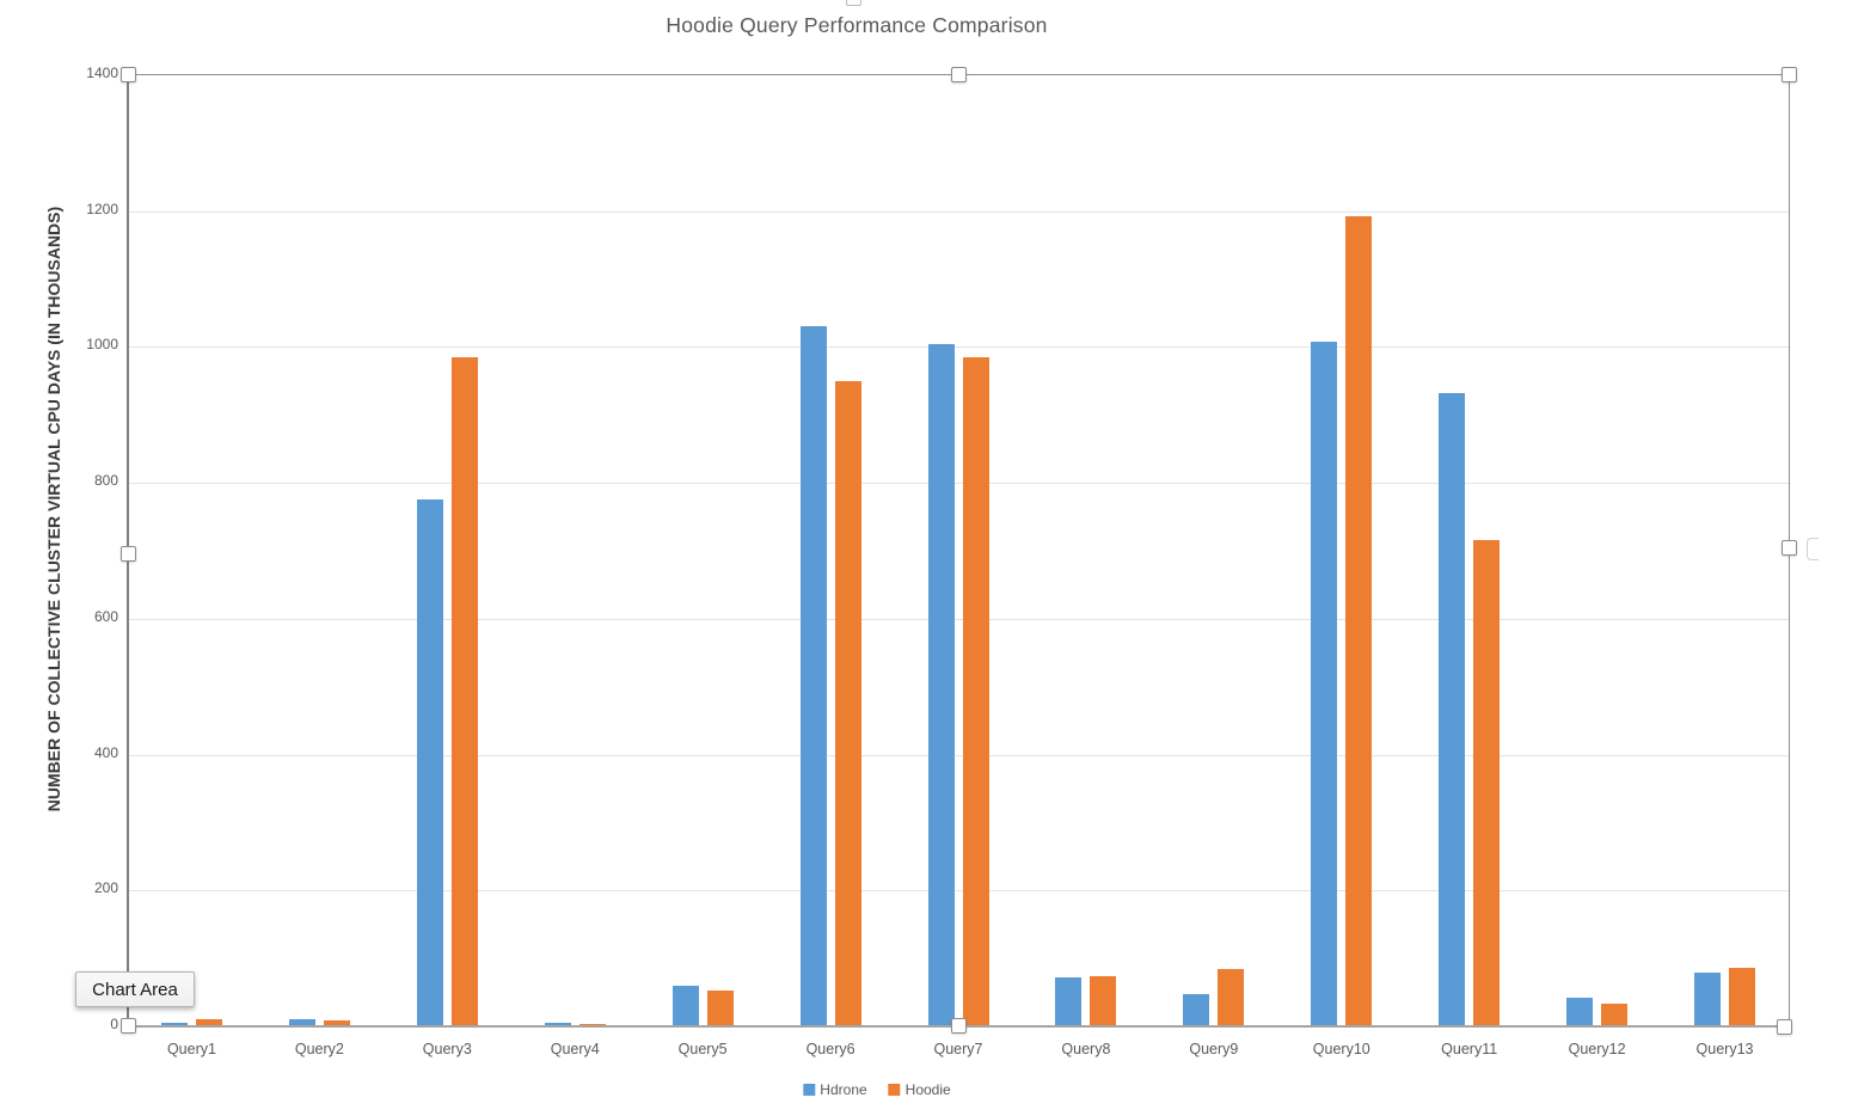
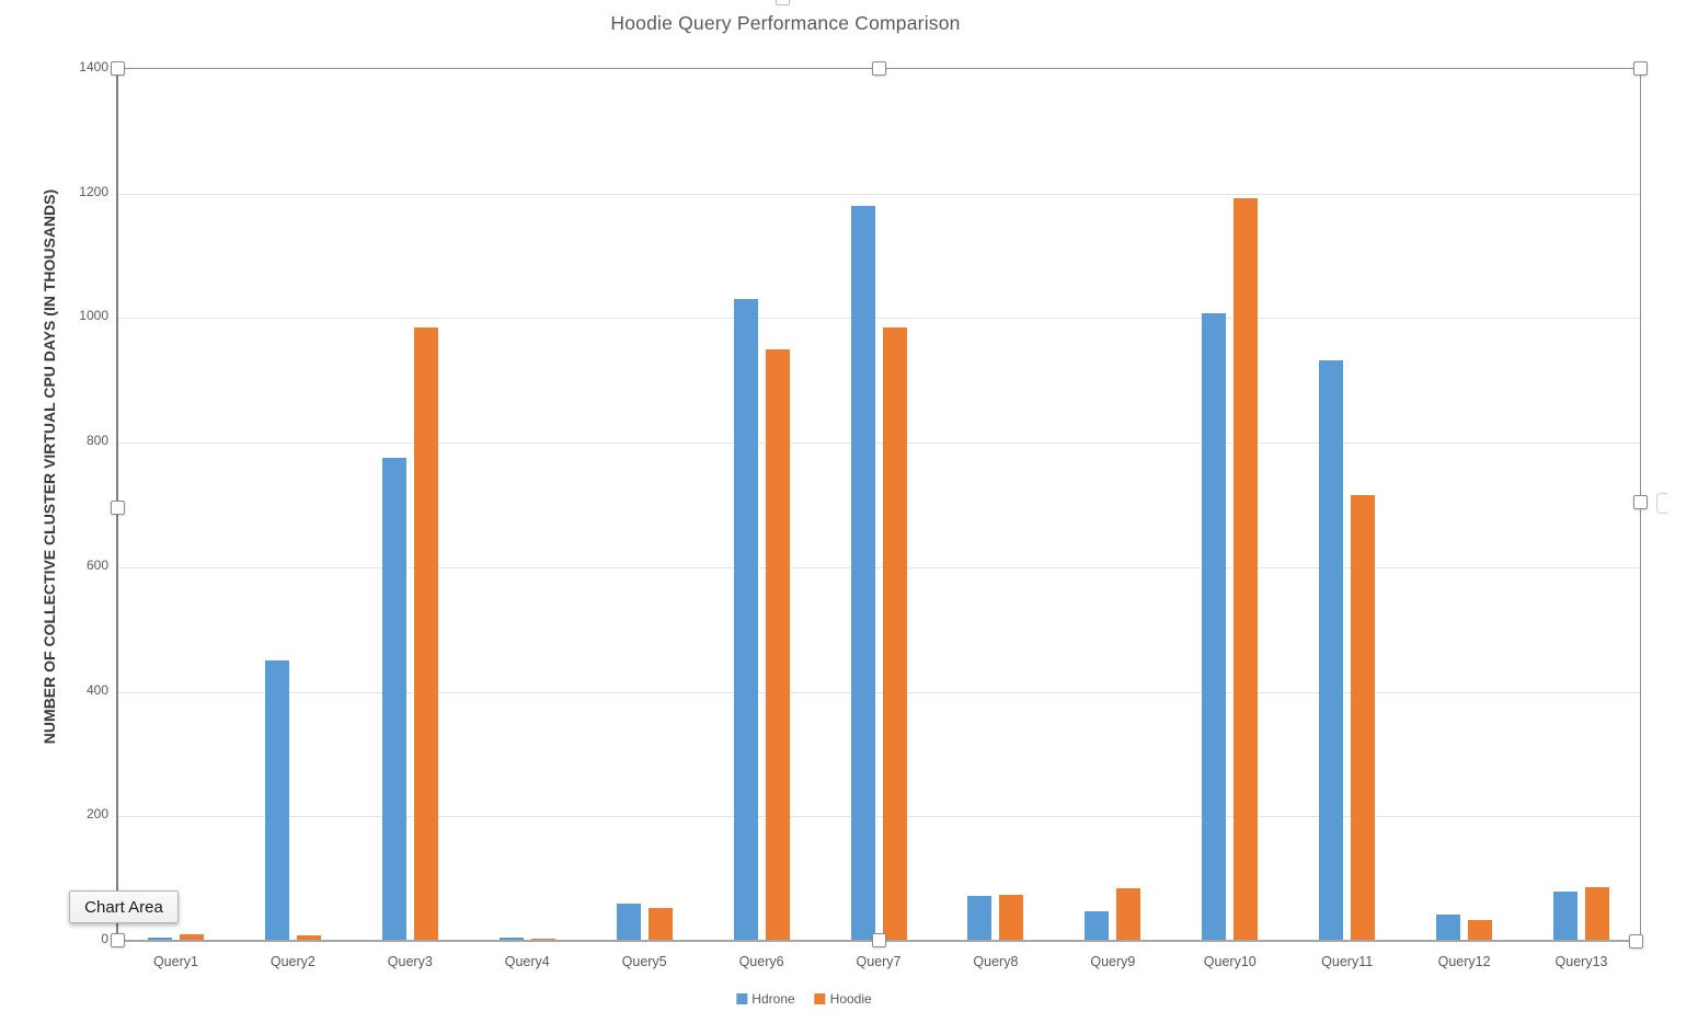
Hdrone/Query2: 10 -> 450
Hdrone/Query7: 1000 -> 1180
